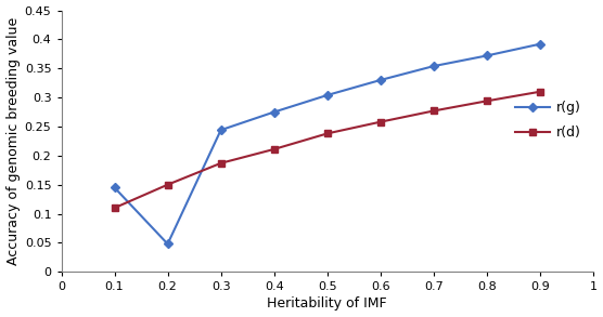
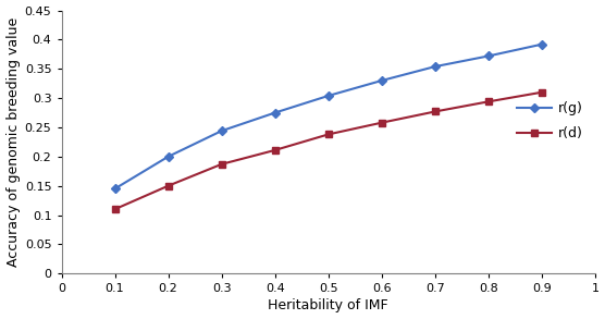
r(g)/0.2: 0.048 -> 0.200
